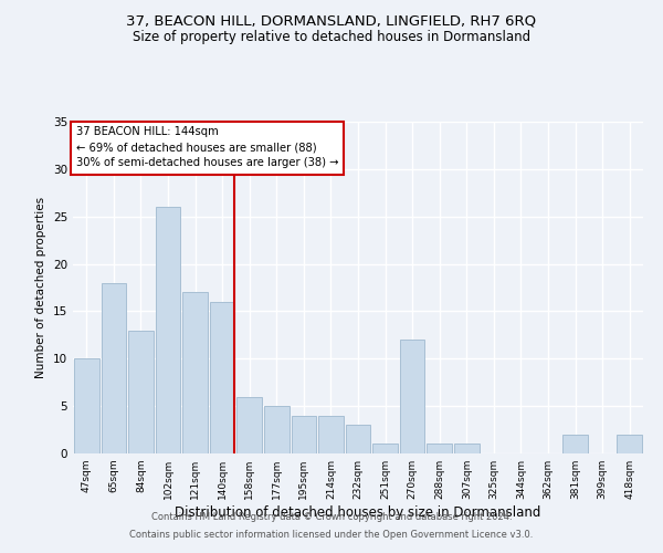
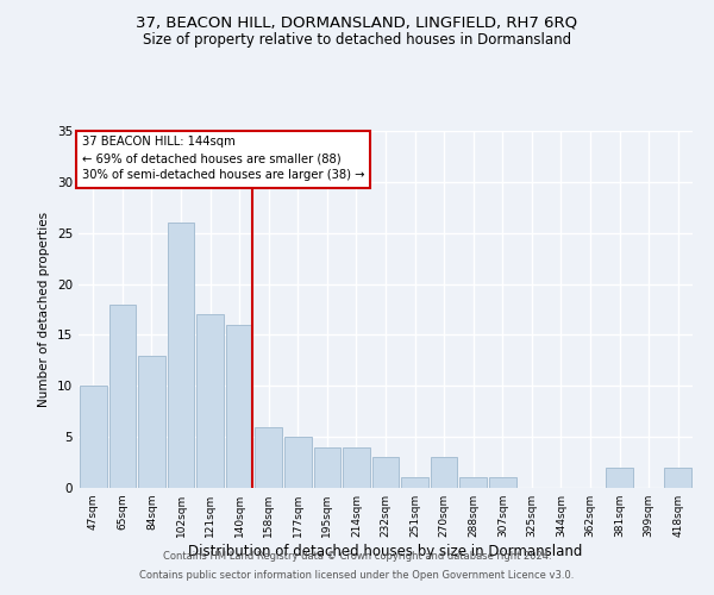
270sqm: 12 -> 3
